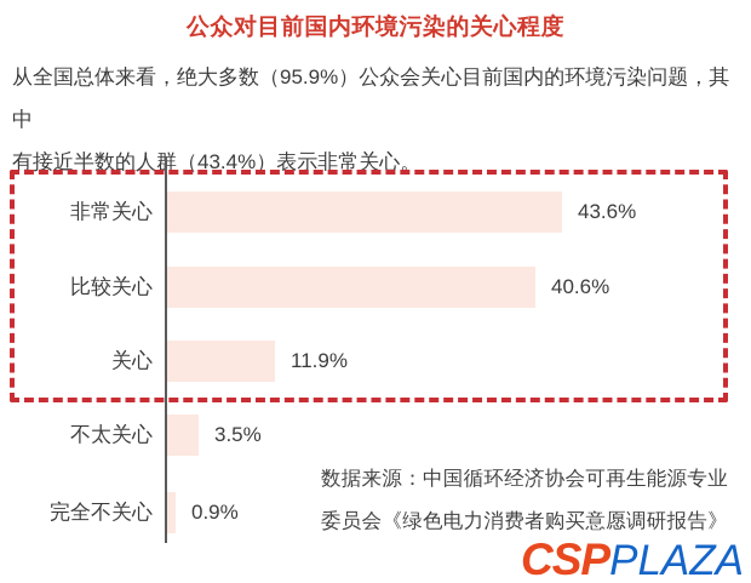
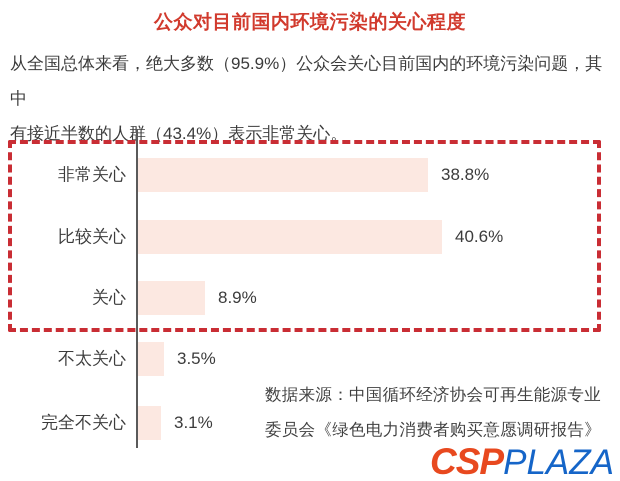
非常关心: 43.6% -> 38.8%
关心: 11.9% -> 8.9%
完全不关心: 0.9% -> 3.1%
